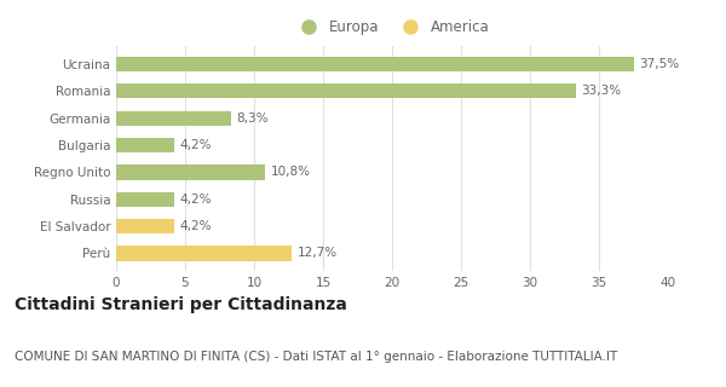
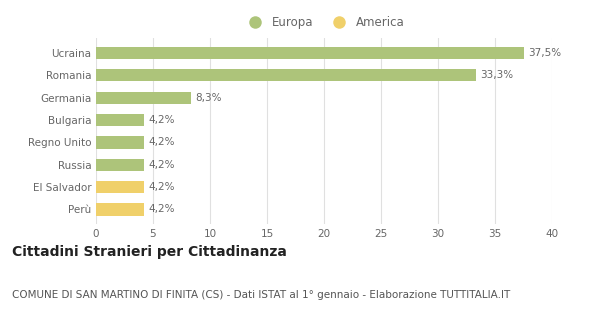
Regno Unito: 10,8% -> 4,2%
Perù: 12,7% -> 4,2%
